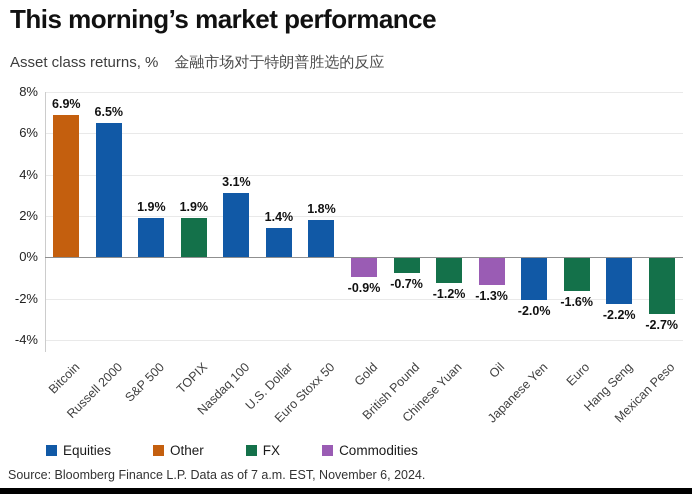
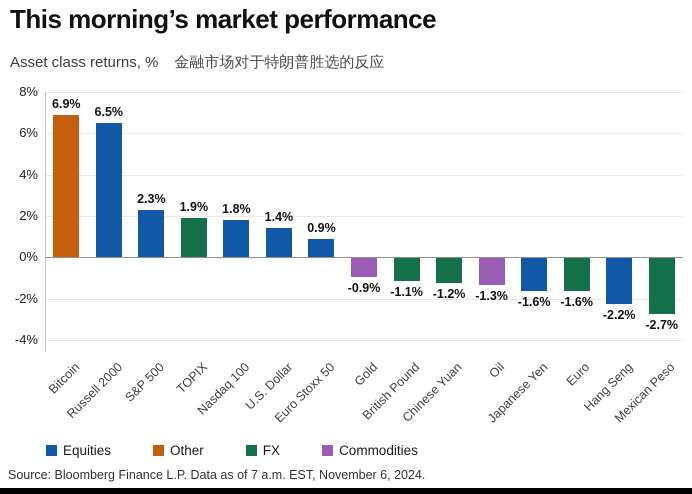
S&P 500: 1.9% -> 2.3%
Nasdaq 100: 3.1% -> 1.8%
Euro Stoxx 50: 1.8% -> 0.9%
British Pound: -0.7% -> -1.1%
Japanese Yen: -2.0% -> -1.6%
